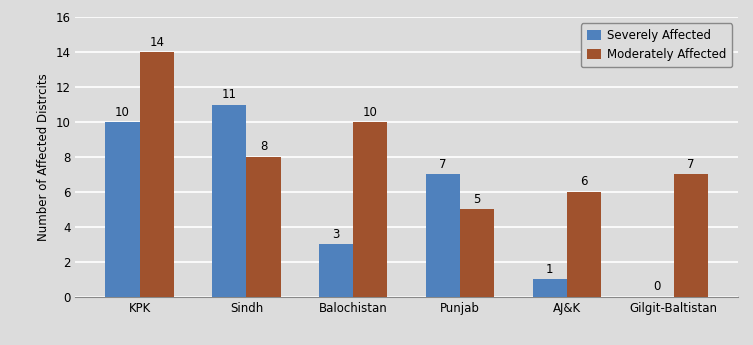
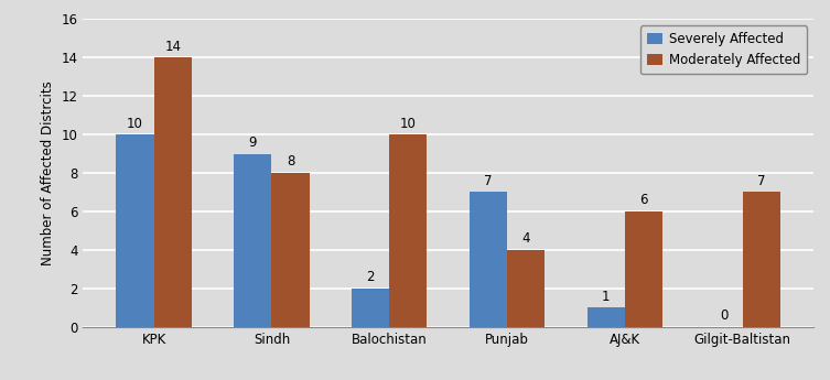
Severely Affected/Sindh: 11 -> 9
Severely Affected/Balochistan: 3 -> 2
Moderately Affected/Punjab: 5 -> 4
